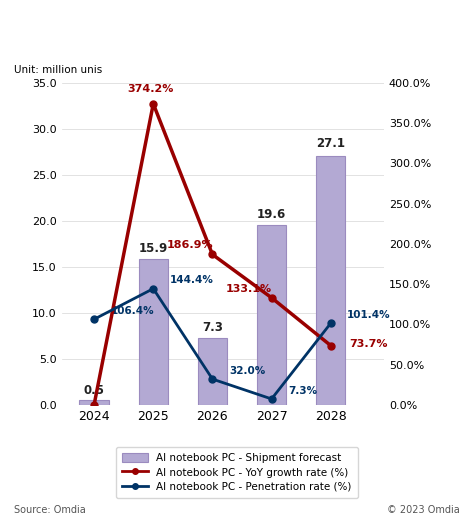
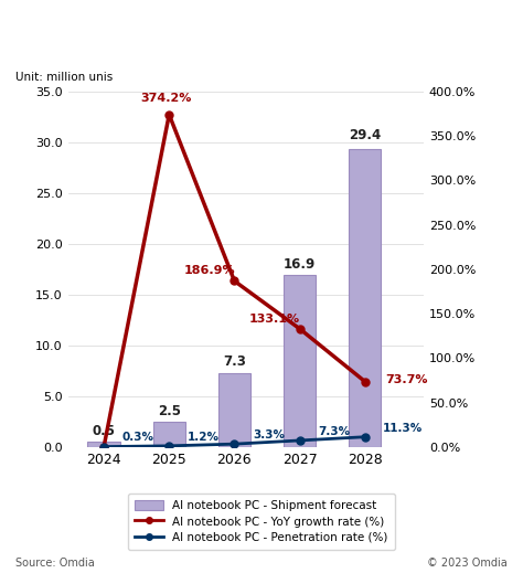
AI notebook PC - Penetration rate (%)/2024: 106.4% -> 0.3%
AI notebook PC - Shipment forecast/2025: 15.9 -> 2.5
AI notebook PC - Penetration rate (%)/2025: 144.4% -> 1.2%
AI notebook PC - Penetration rate (%)/2026: 32.0% -> 3.3%
AI notebook PC - Shipment forecast/2027: 19.6 -> 16.9
AI notebook PC - Shipment forecast/2028: 27.1 -> 29.4
AI notebook PC - Penetration rate (%)/2028: 101.4% -> 11.3%
